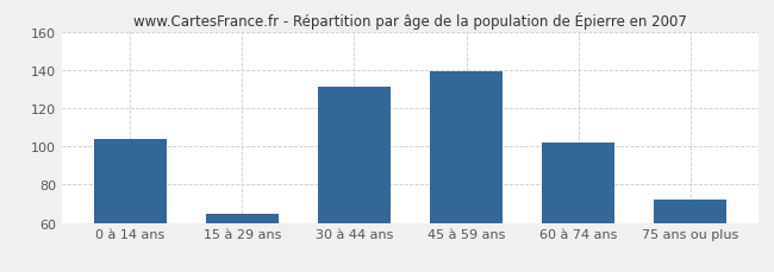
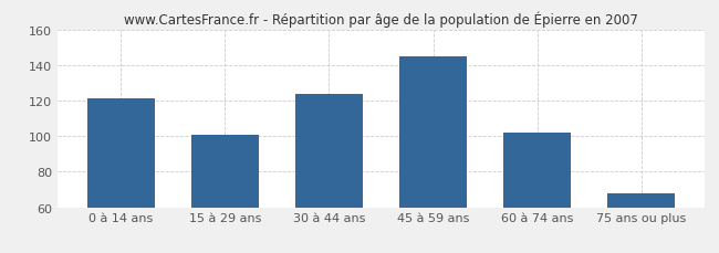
0 à 14 ans: 104 -> 121
15 à 29 ans: 65 -> 101
30 à 44 ans: 131 -> 124
45 à 59 ans: 139 -> 145
75 ans ou plus: 72 -> 68
